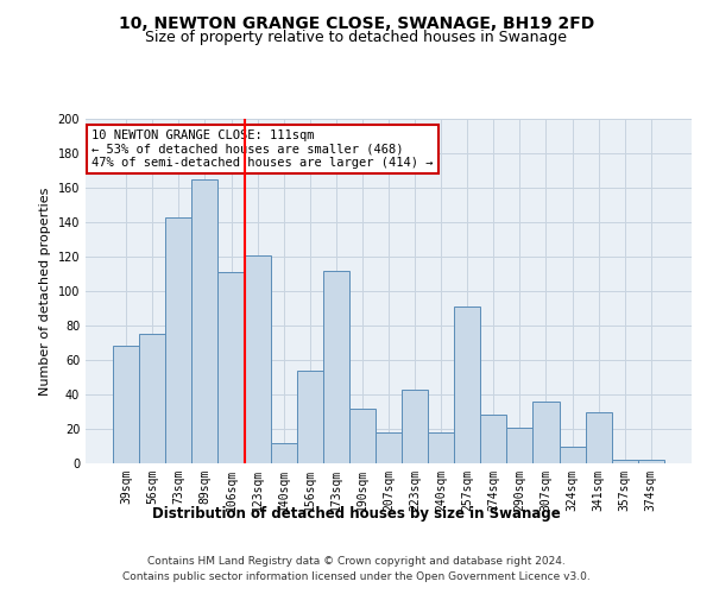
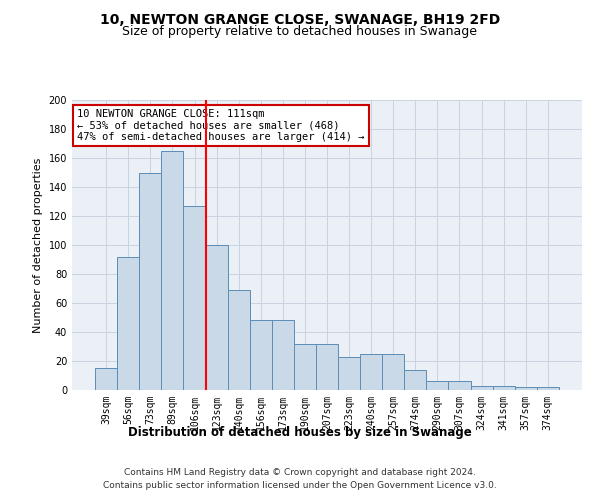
39sqm: 68 -> 15
56sqm: 75 -> 92
73sqm: 143 -> 150
106sqm: 111 -> 127
123sqm: 121 -> 100
140sqm: 12 -> 69
156sqm: 54 -> 48
173sqm: 112 -> 48
207sqm: 18 -> 32
223sqm: 43 -> 23
240sqm: 18 -> 25
257sqm: 91 -> 25
274sqm: 28 -> 14
290sqm: 21 -> 6
307sqm: 36 -> 6
324sqm: 10 -> 3
341sqm: 30 -> 3
